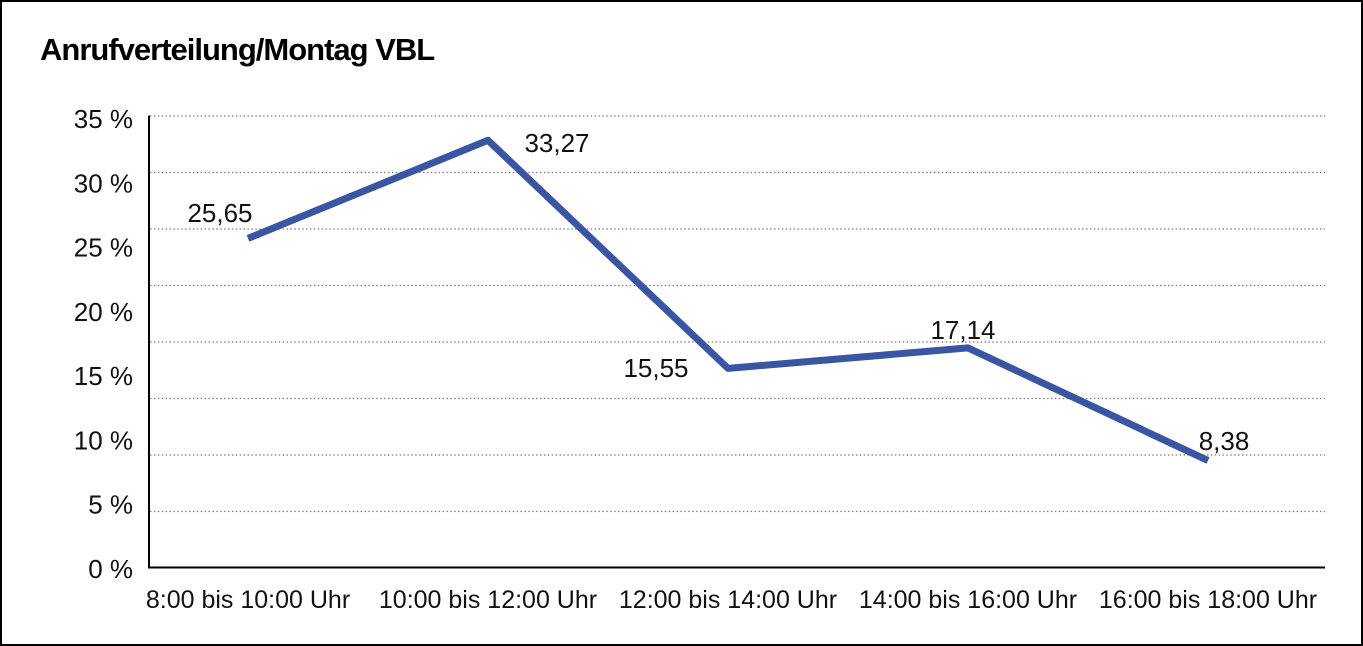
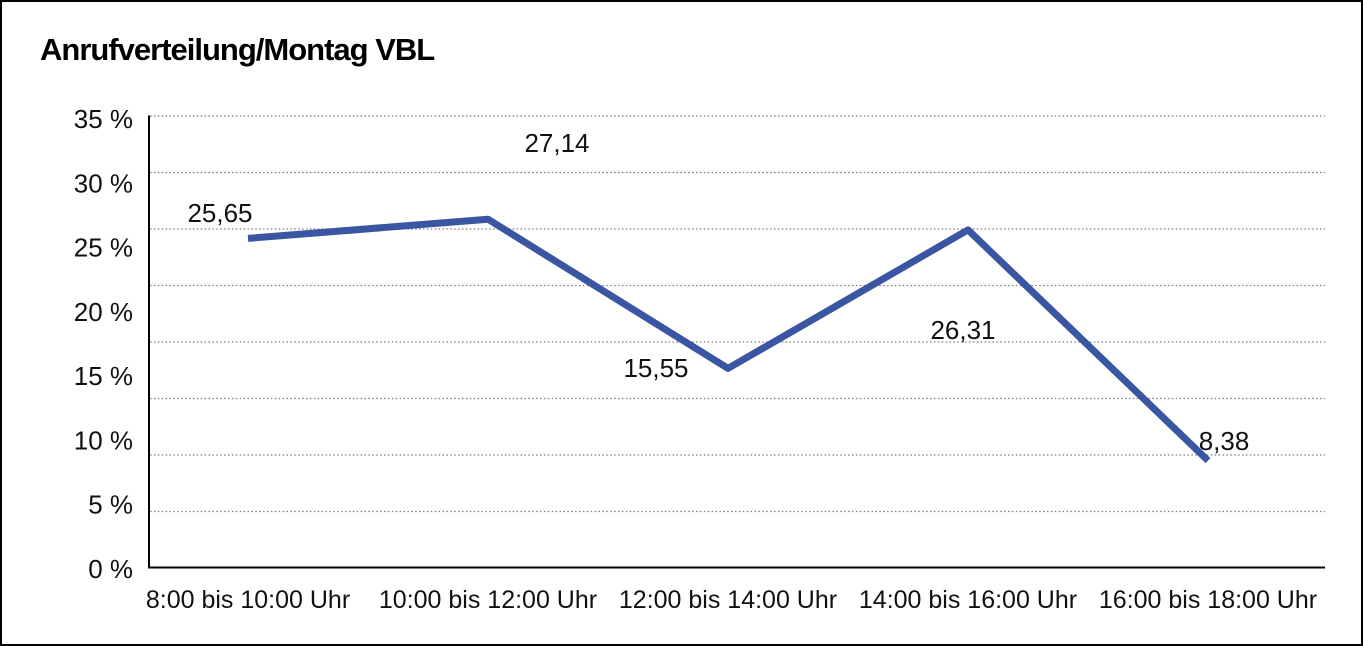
10:00 bis 12:00 Uhr: 33,27 -> 27,14
14:00 bis 16:00 Uhr: 17,14 -> 26,31
